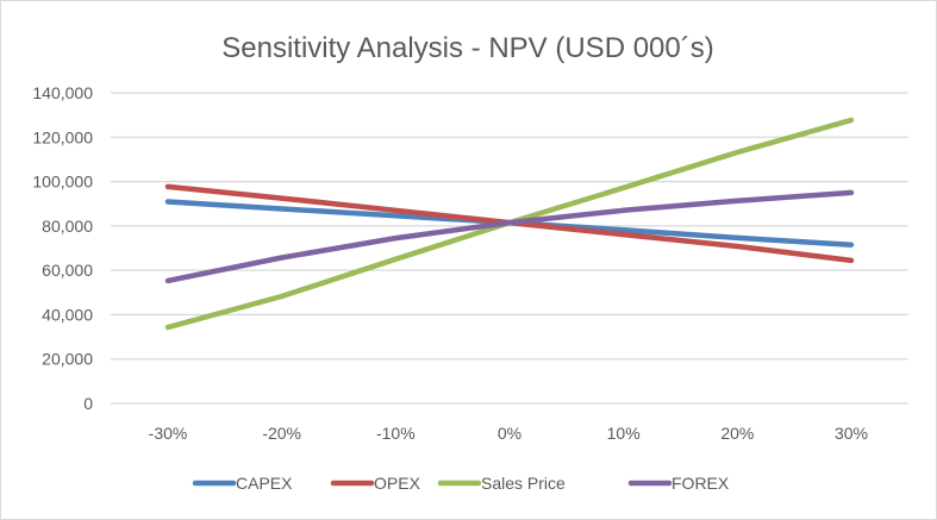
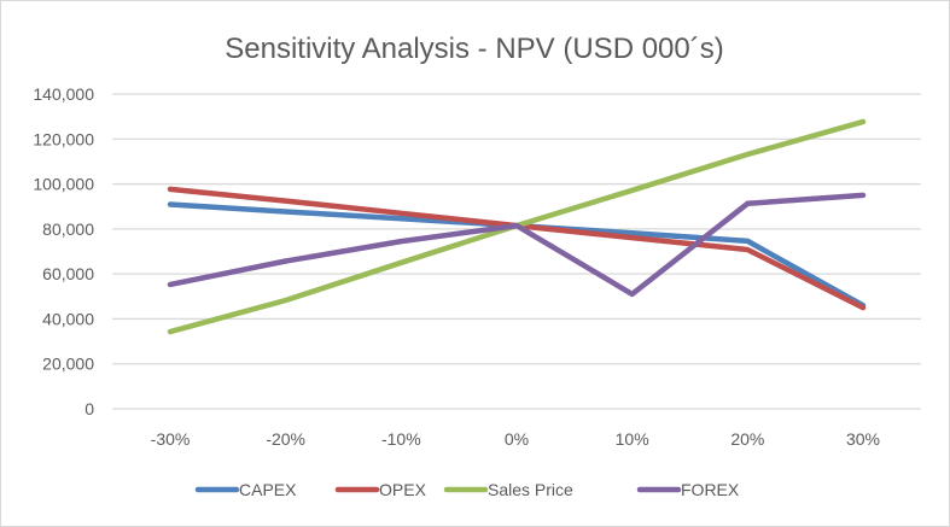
FOREX/10%: 87000 -> 51000
CAPEX/30%: 72000 -> 46000
OPEX/30%: 64000 -> 45000
